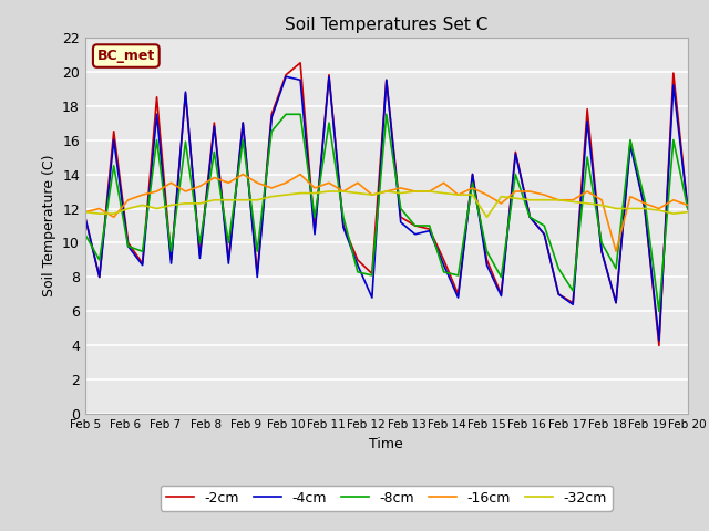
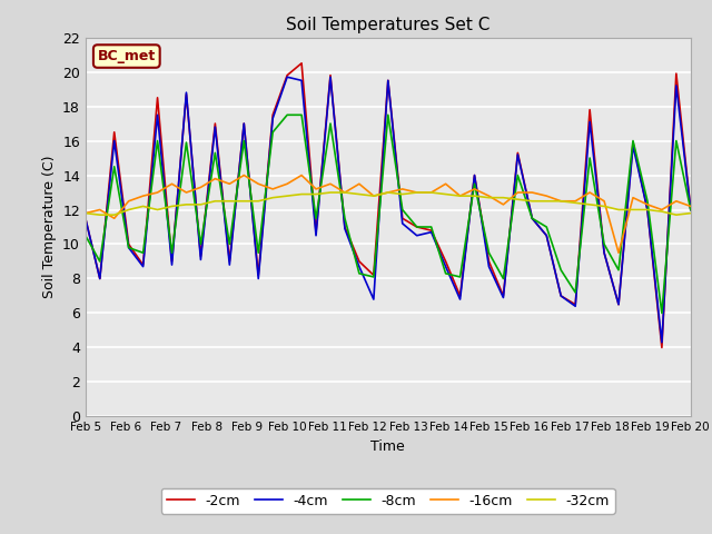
-32cm/Feb 15: 11.5 -> 12.7
